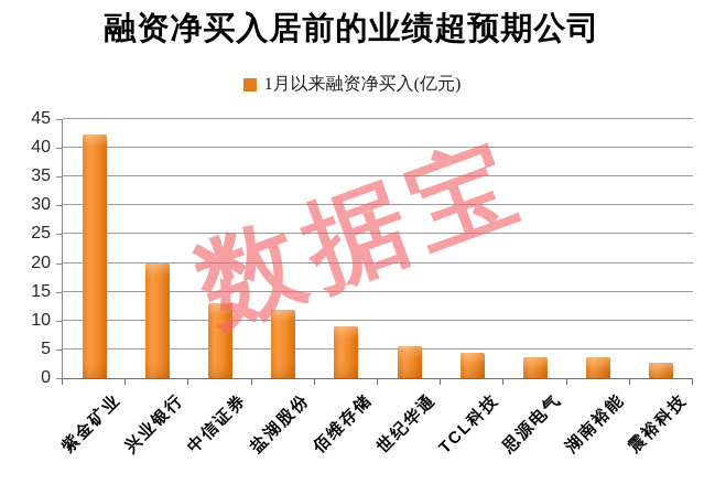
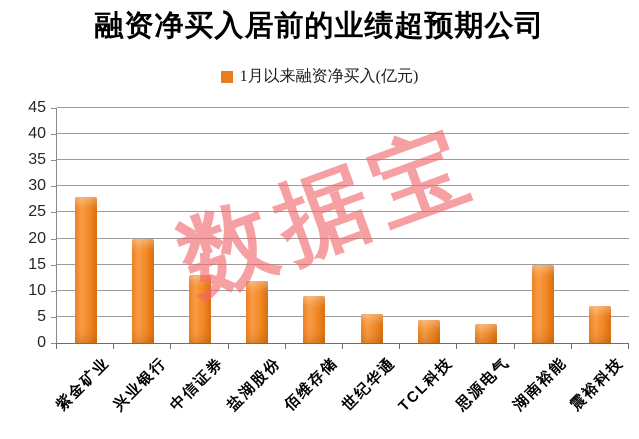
紫金矿业: 42 -> 28
湖南裕能: 4 -> 15
震裕科技: 3 -> 7
